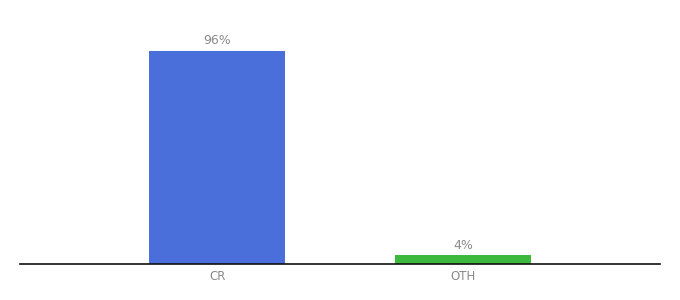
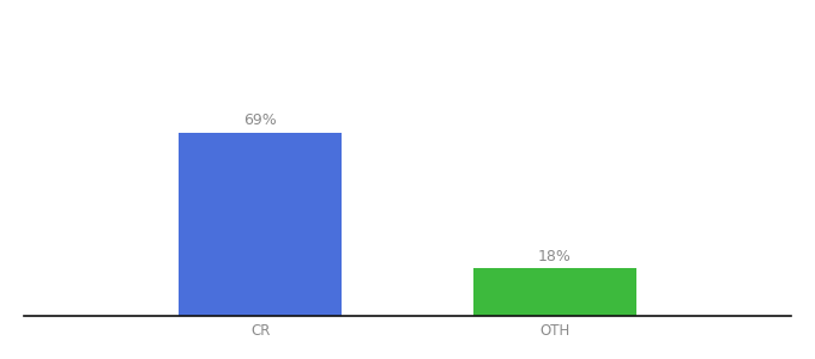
CR: 96% -> 69%
OTH: 4% -> 18%
